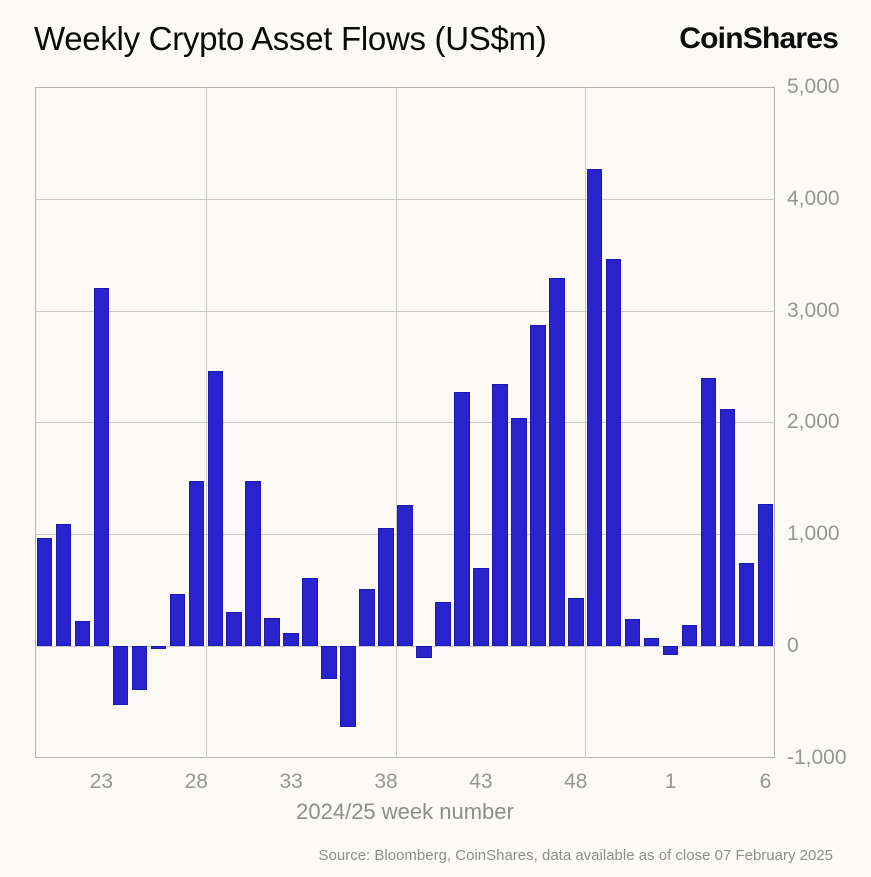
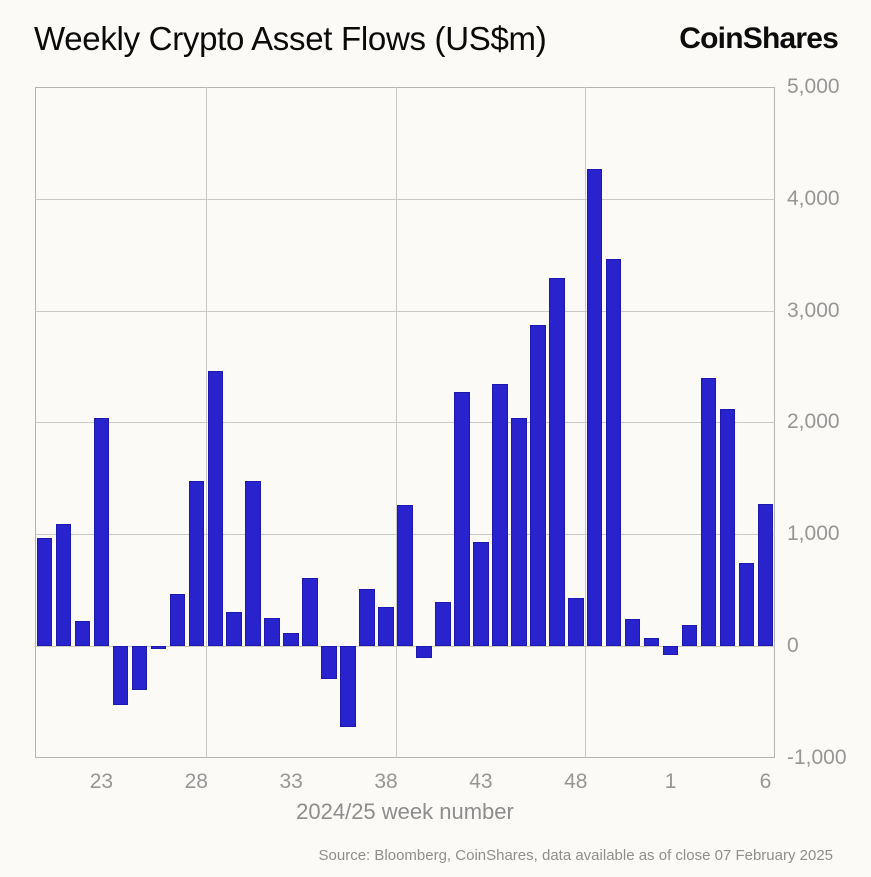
23: 3200 -> 2040
38: 1050 -> 350
43: 700 -> 930
